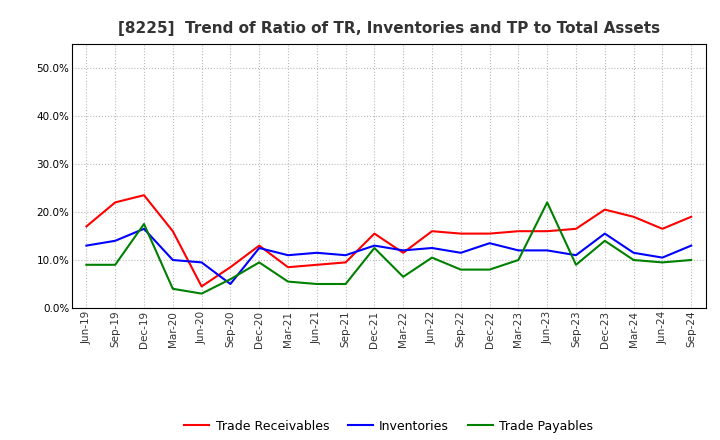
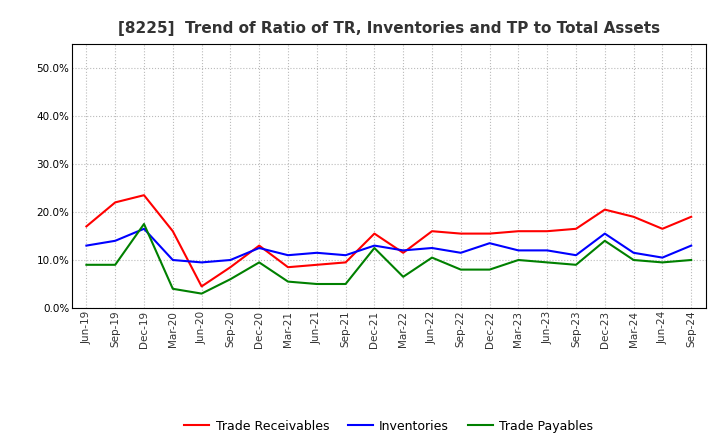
Inventories/Sep-20: 5.0% -> 10.0%
Trade Payables/Jun-23: 22.0% -> 9.5%
